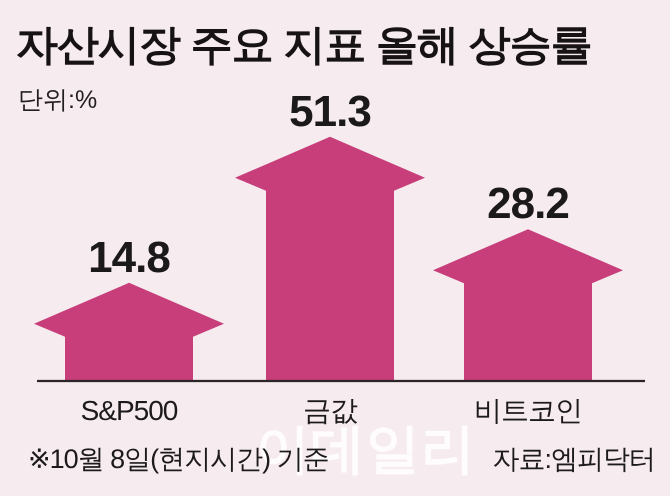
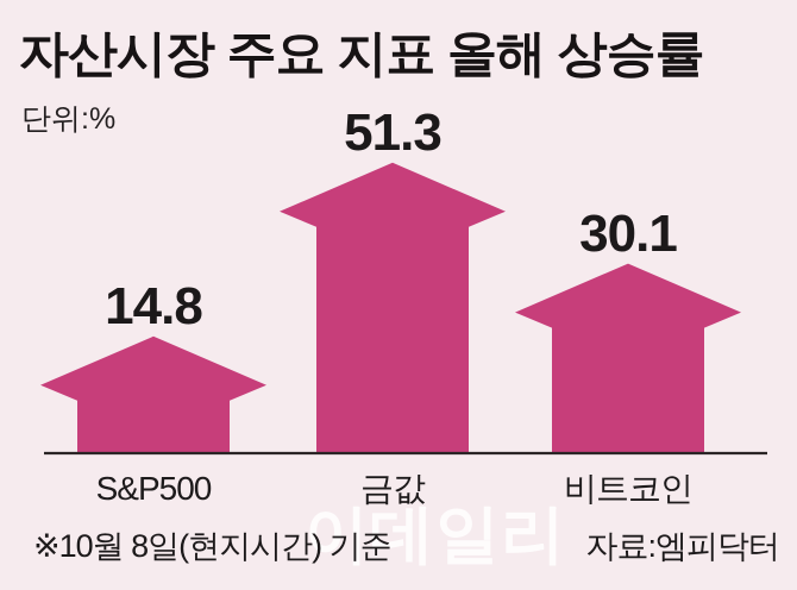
비트코인: 28.2 -> 30.1
